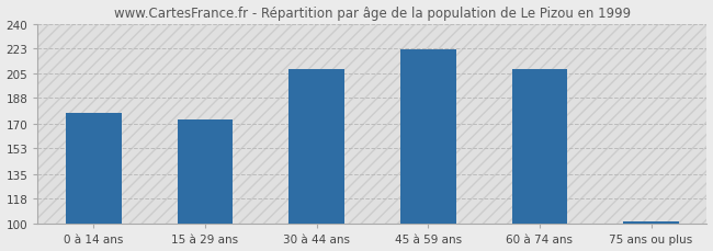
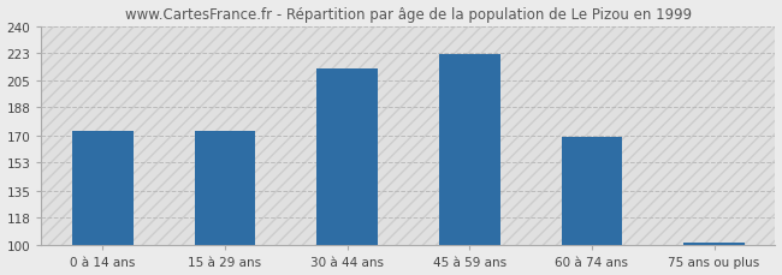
0 à 14 ans: 178 -> 173
30 à 44 ans: 208 -> 213
60 à 74 ans: 208 -> 169
